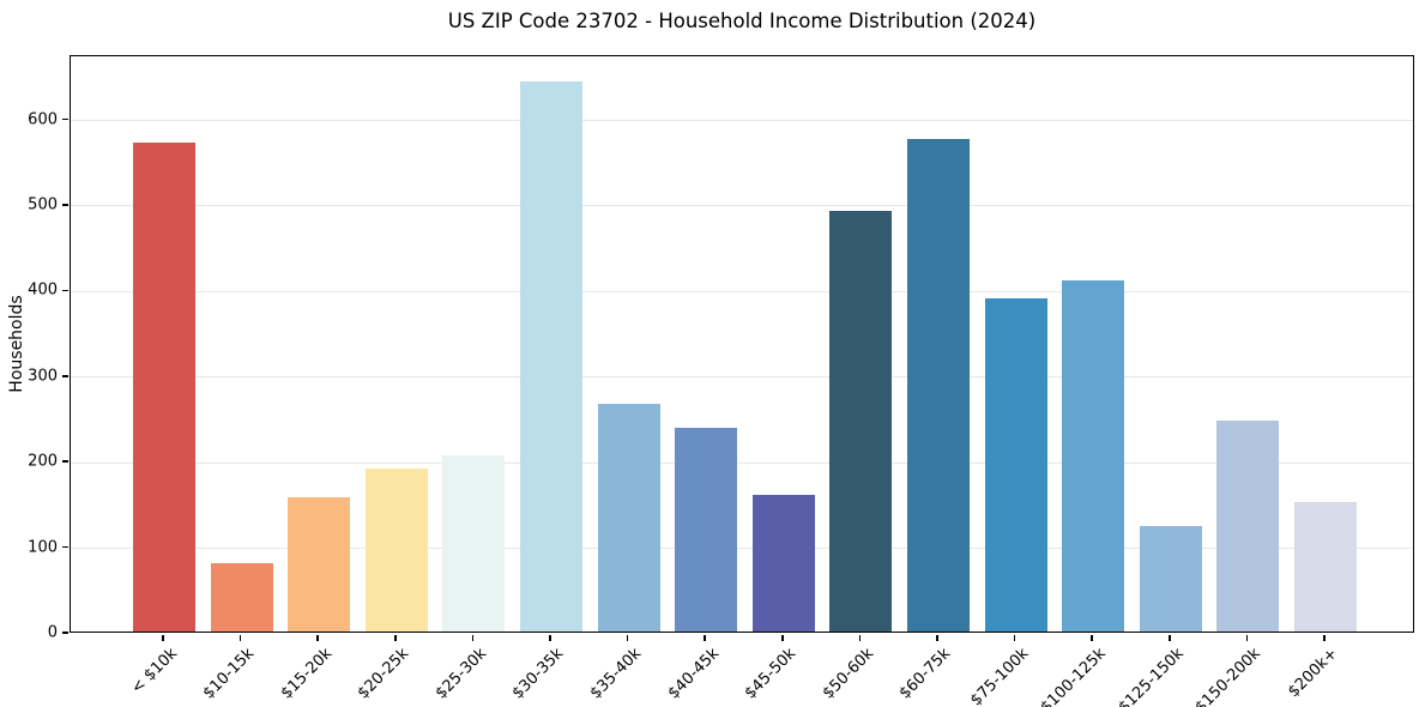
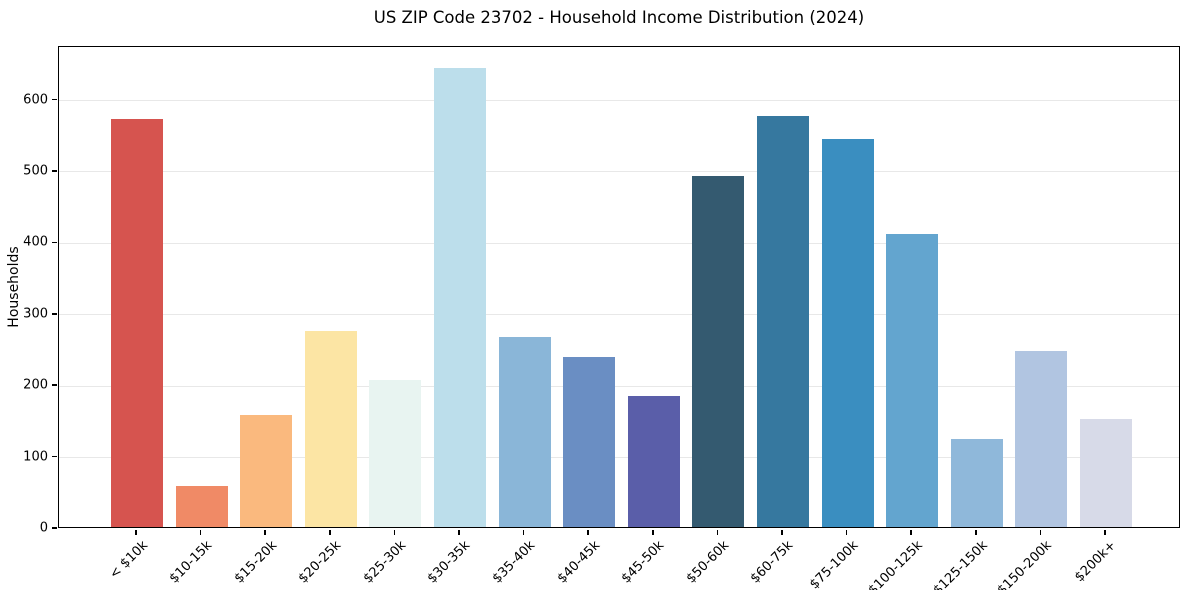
$10-15k: 80 -> 60
$20-25k: 190 -> 270
$45-50k: 160 -> 180
$75-100k: 390 -> 540
